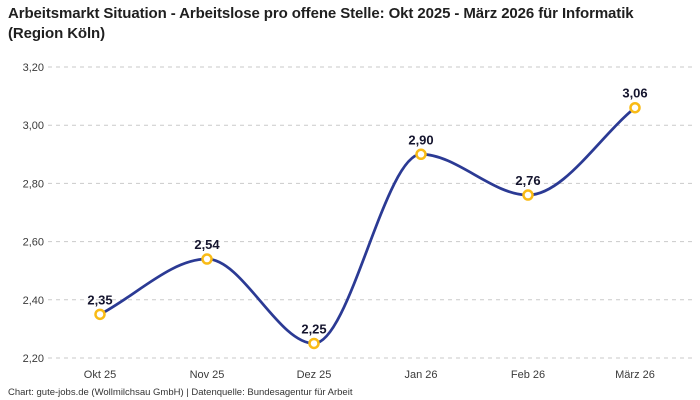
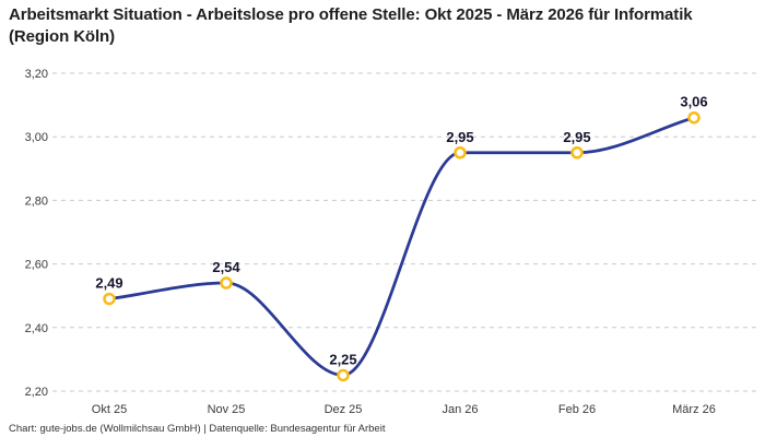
Okt 25: 2,35 -> 2,49
Jan 26: 2,90 -> 2,95
Feb 26: 2,76 -> 2,95
